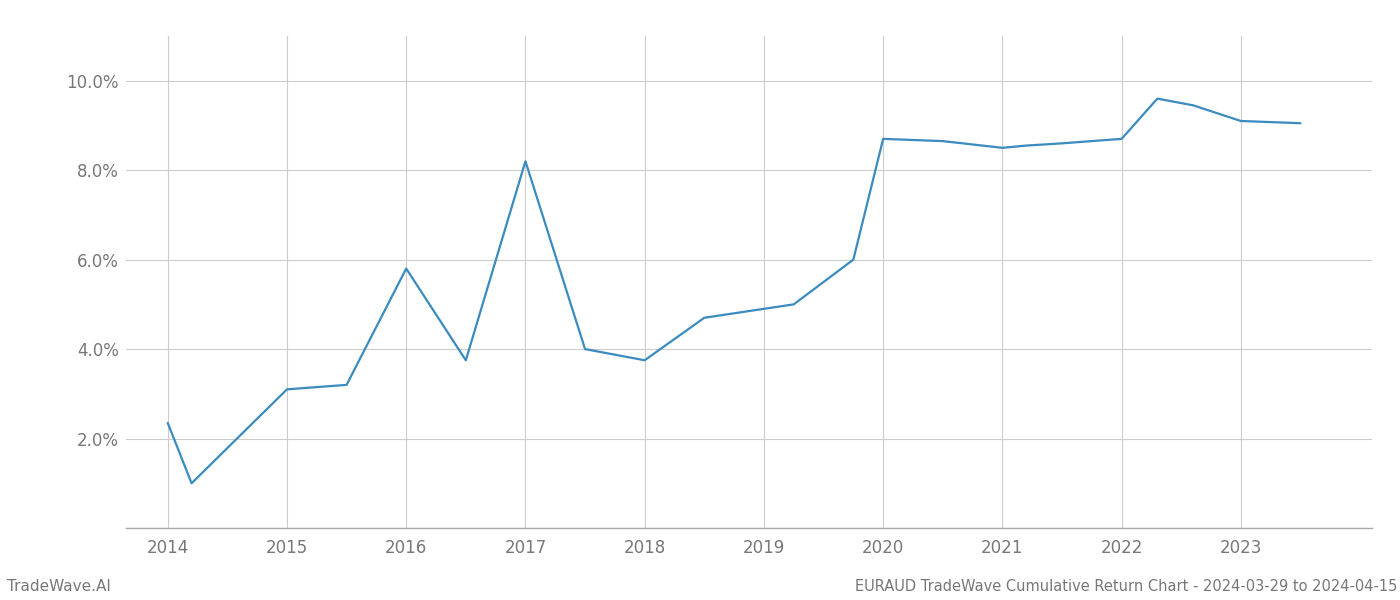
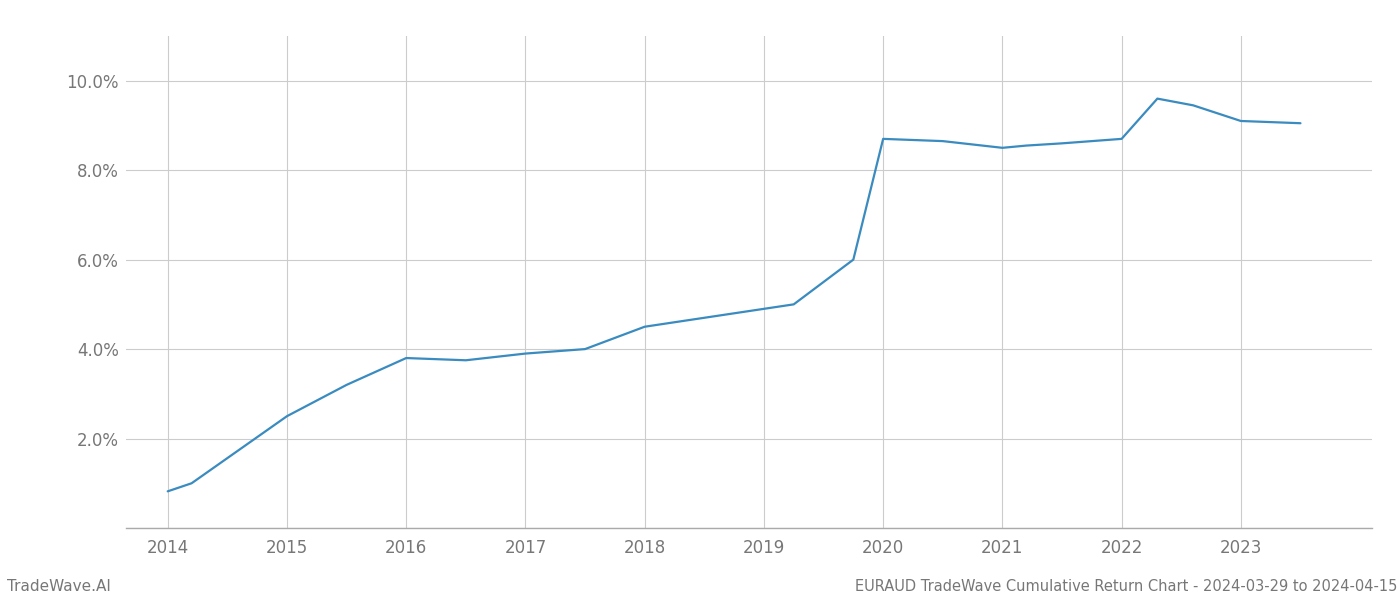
2014: 2.35% -> 0.82%
2015: 3.10% -> 2.50%
2016: 5.80% -> 3.80%
2017: 8.20% -> 3.90%
2018: 3.75% -> 4.50%
